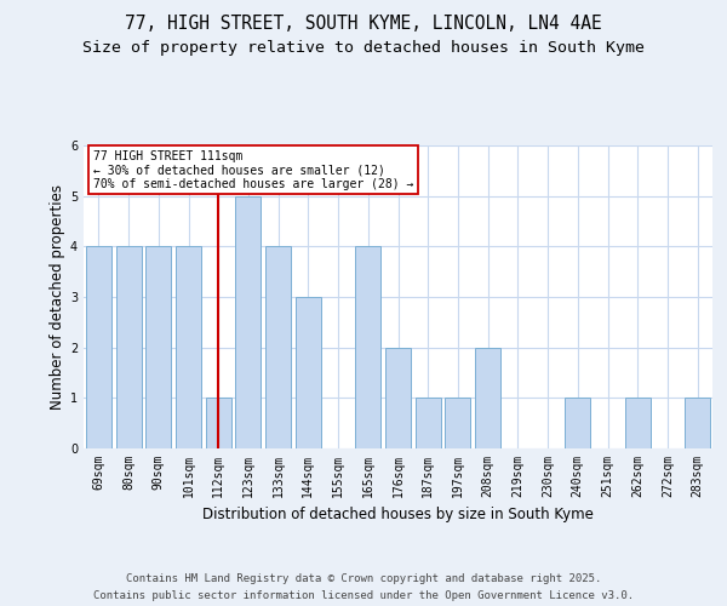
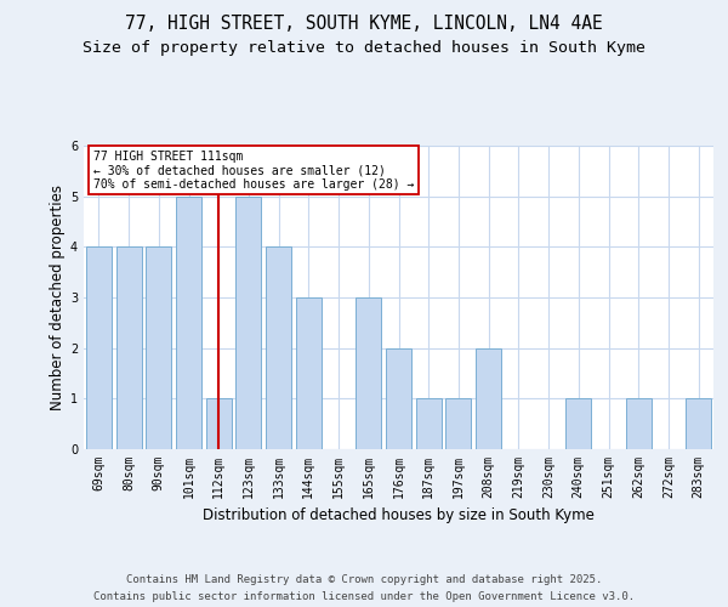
101sqm: 4 -> 5
165sqm: 4 -> 3
